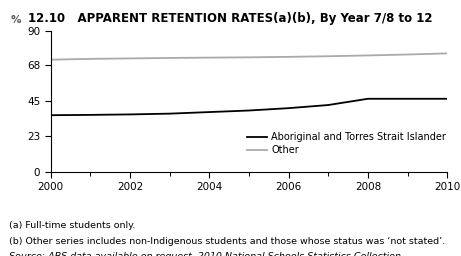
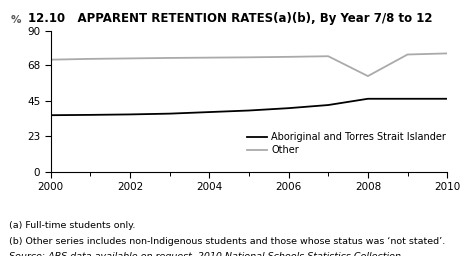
Other/2008: 74 -> 61
